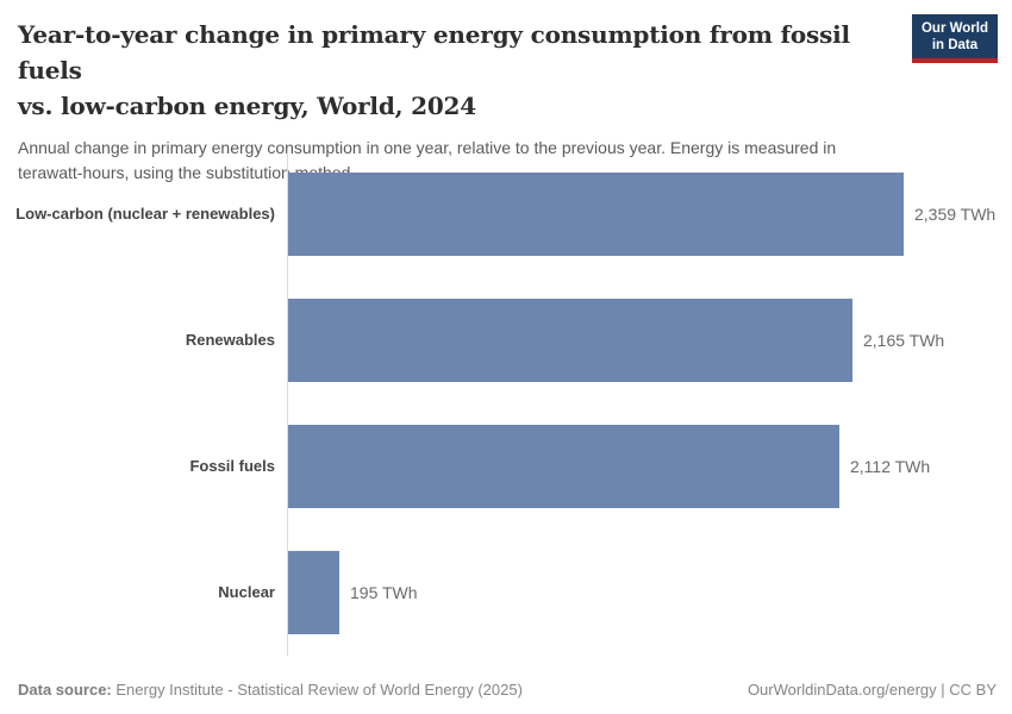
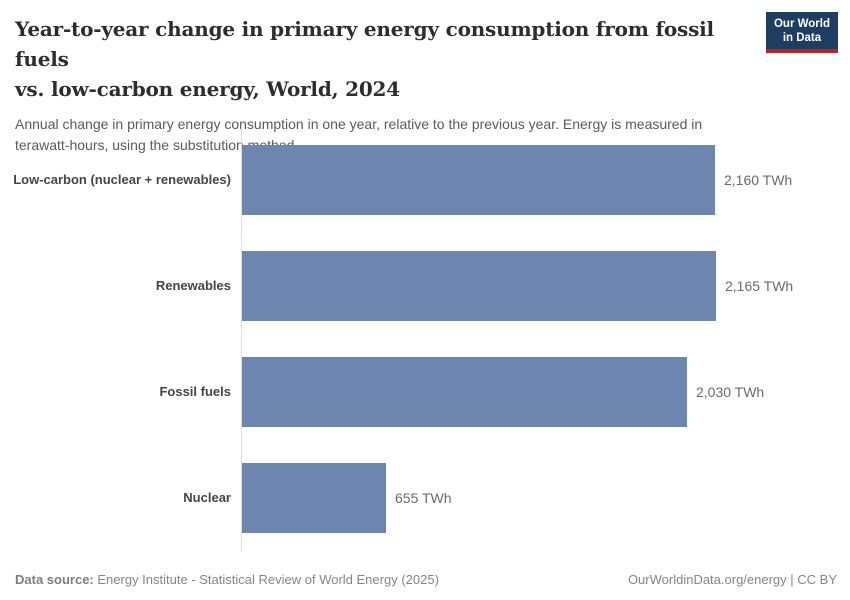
Low-carbon (nuclear + renewables): 2,359 -> 2,160
Fossil fuels: 2,112 -> 2,030
Nuclear: 195 -> 655
